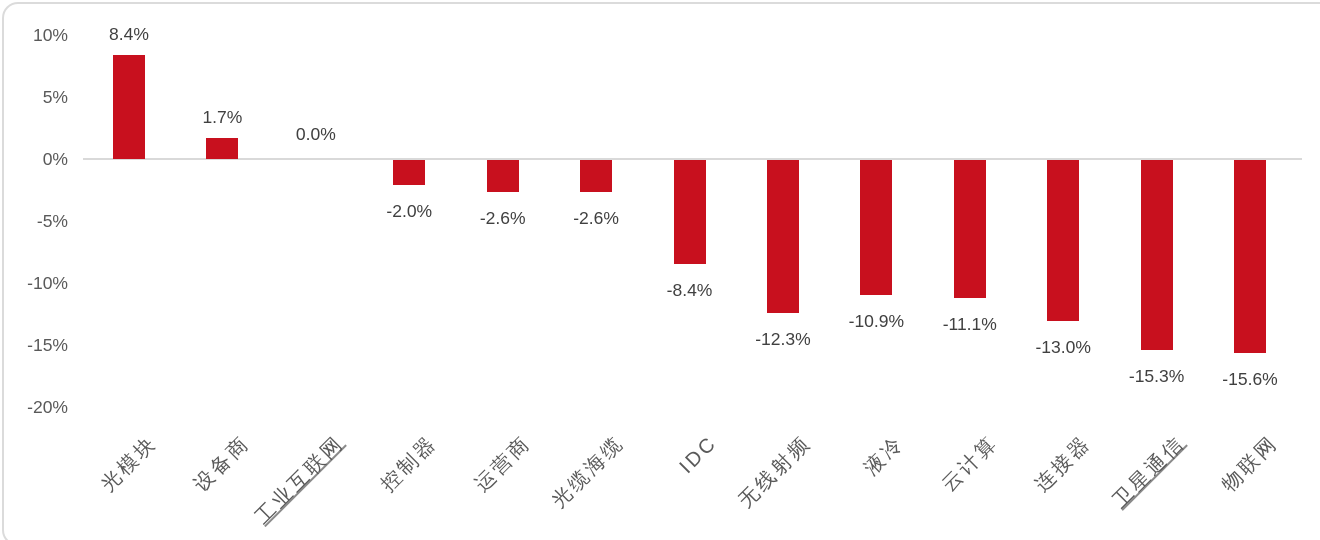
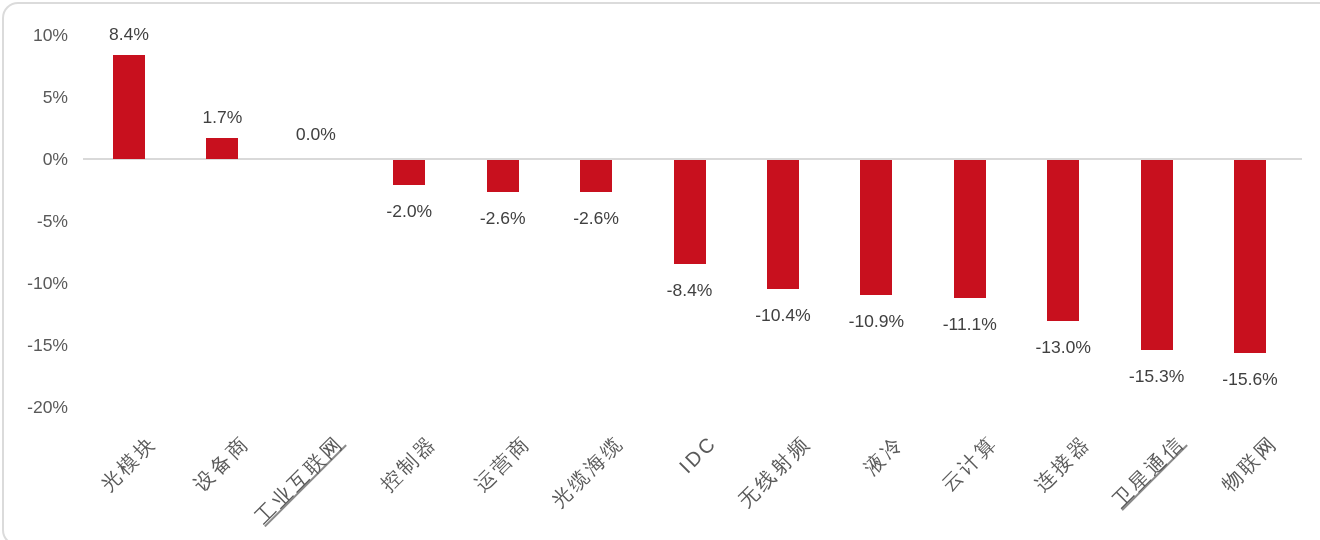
无线射频: -12.3% -> -10.4%
